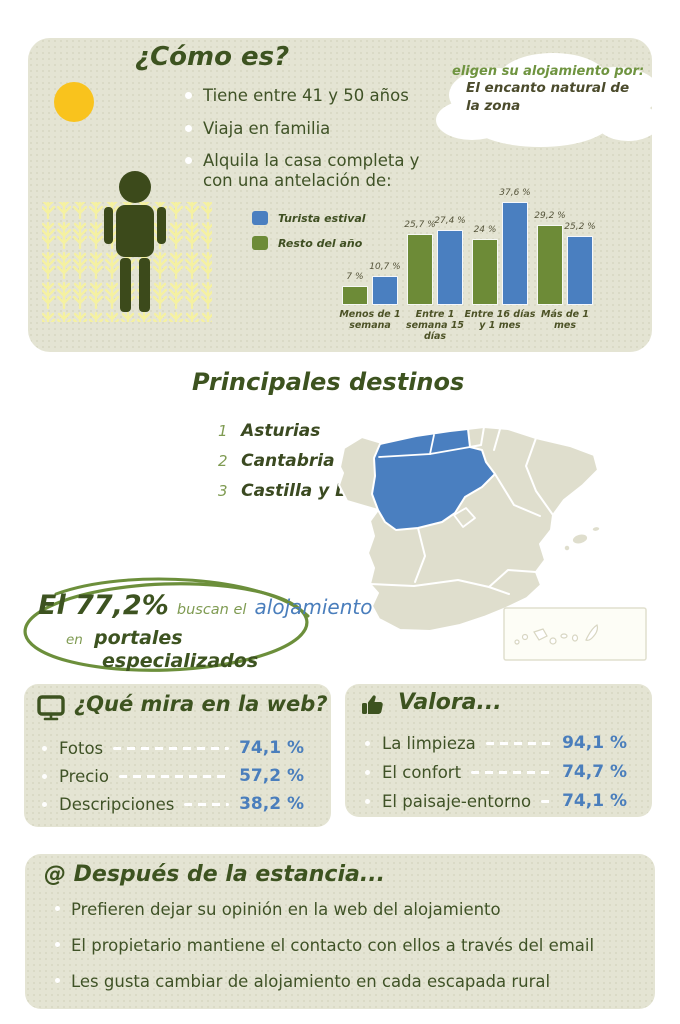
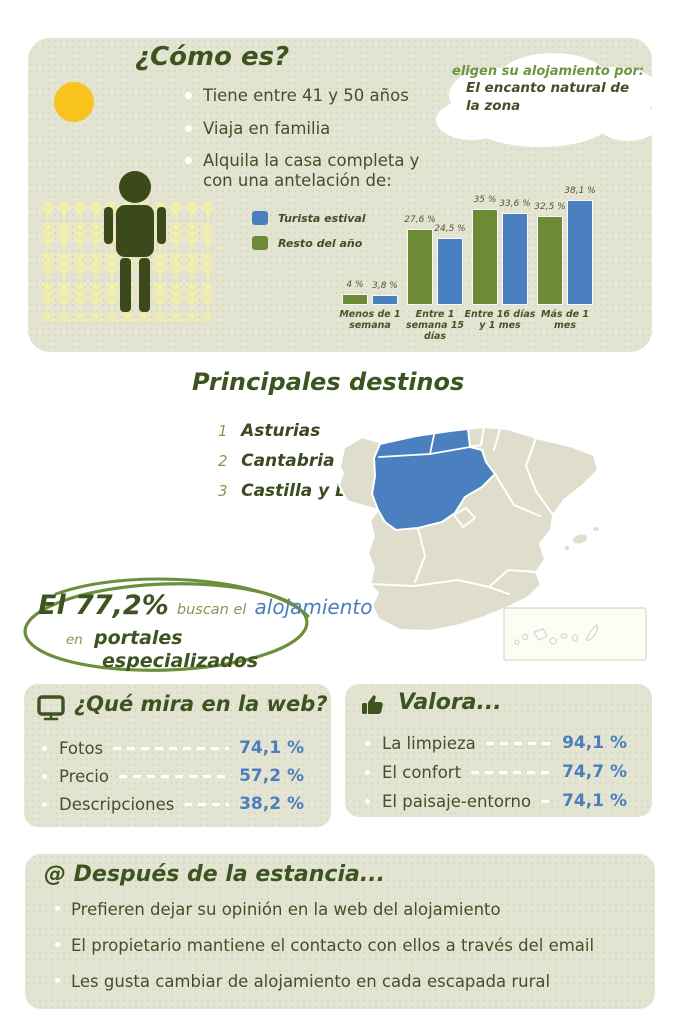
Resto del año/Menos de 1 semana: 7 -> 4
Turista estival/Menos de 1 semana: 10,7 -> 3,8
Resto del año/Entre 1 semana 15 días: 25,7 -> 27,6
Turista estival/Entre 1 semana 15 días: 27,4 -> 24,5
Resto del año/Entre 16 días y 1 mes: 24 -> 35
Turista estival/Entre 16 días y 1 mes: 37,6 -> 33,6
Resto del año/Más de 1 mes: 29,2 -> 32,5
Turista estival/Más de 1 mes: 25,2 -> 38,1
